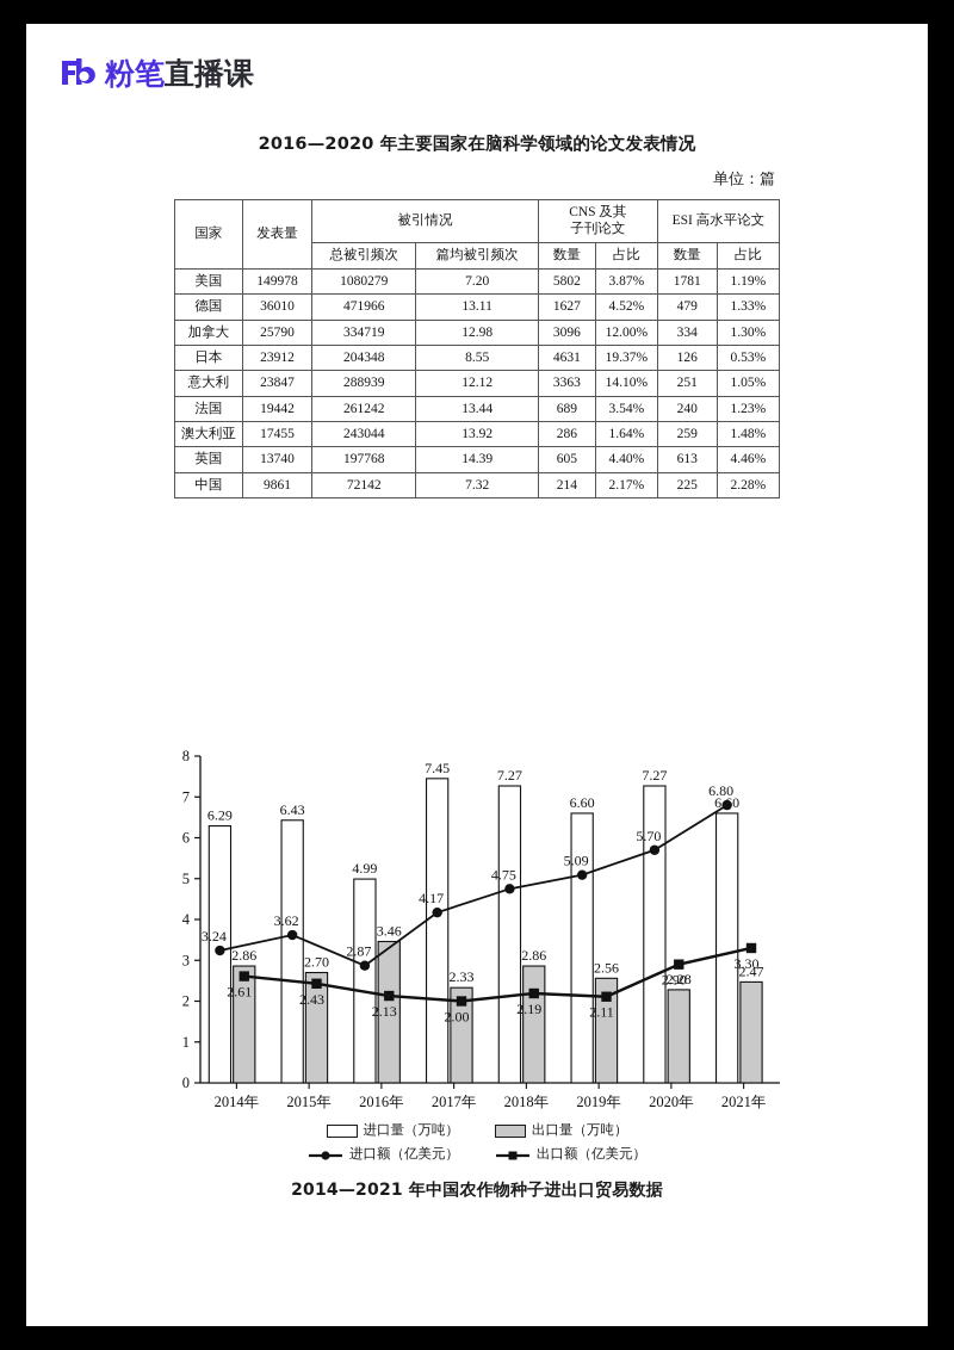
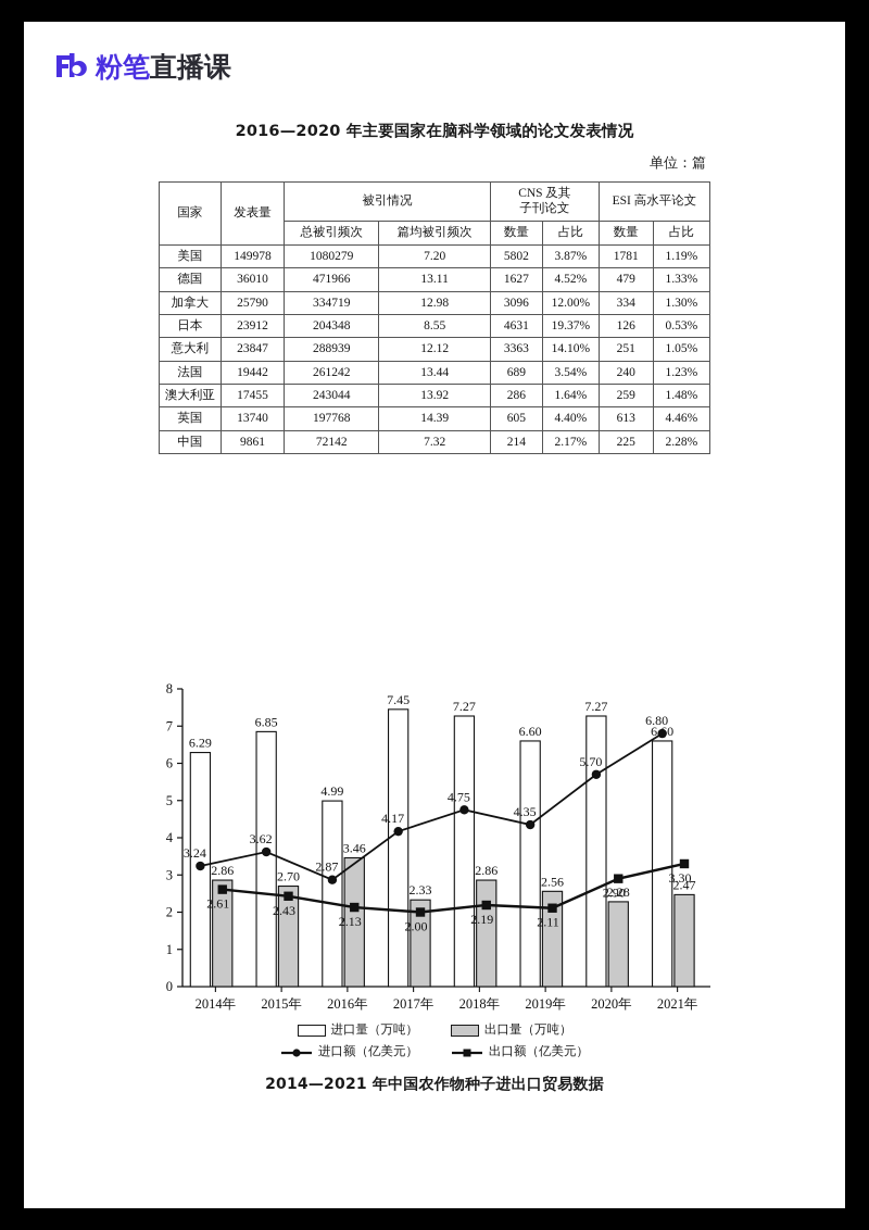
进口量（万吨）/2015年: 6.43 -> 6.85
进口额（亿美元）/2019年: 5.09 -> 4.35
